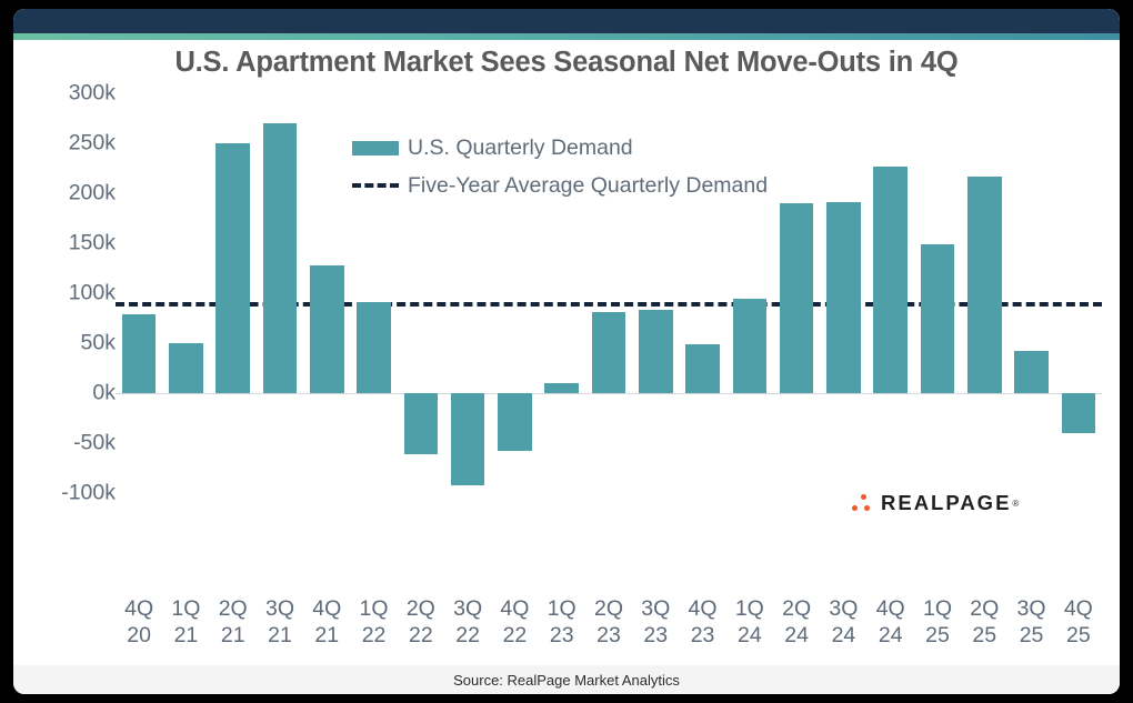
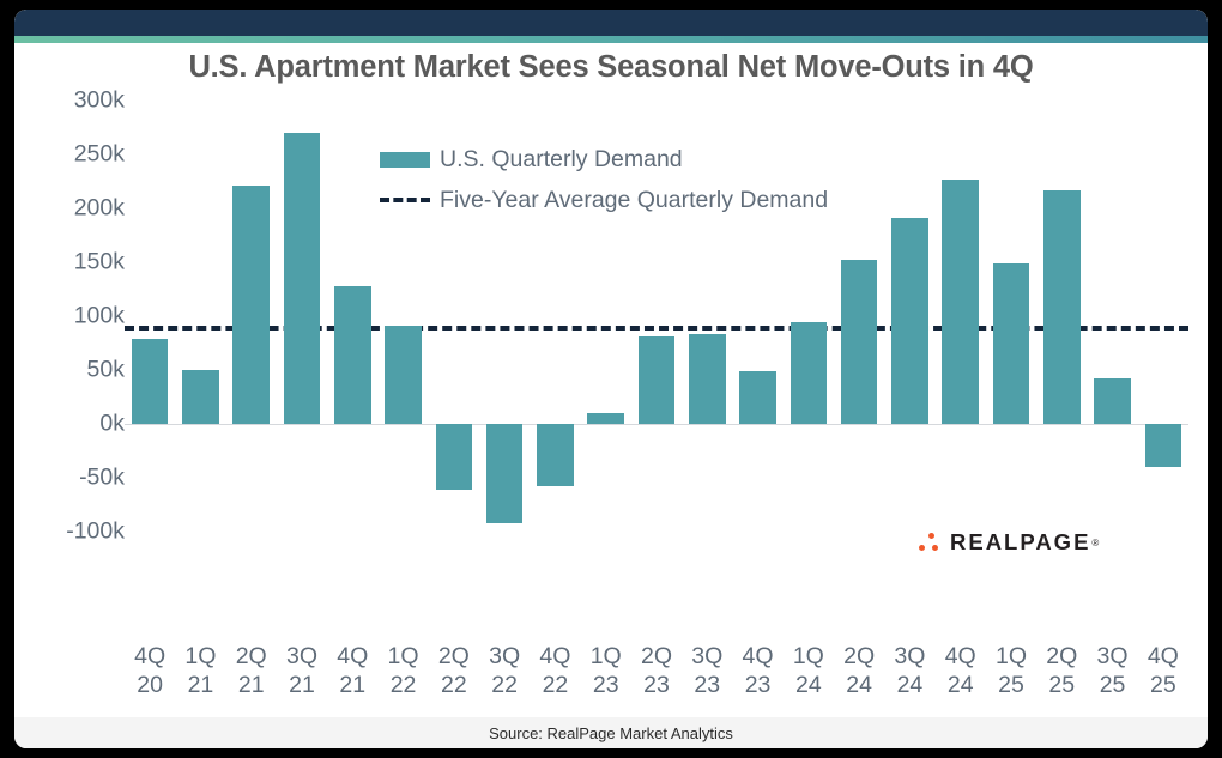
2Q 21: 250k -> 220k
2Q 24: 190k -> 150k
